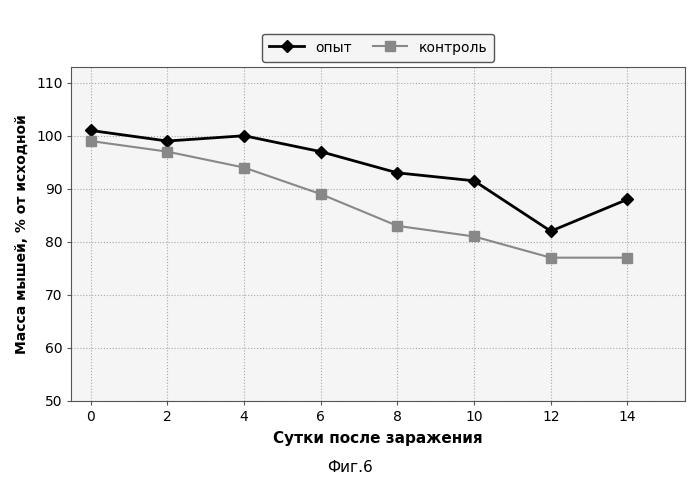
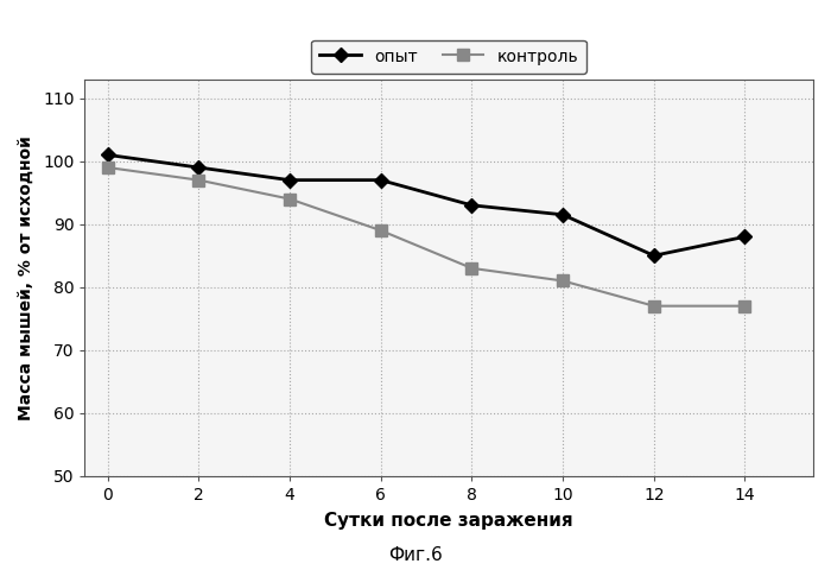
опыт/4: 100.0 -> 97.0
опыт/12: 82.0 -> 85.0
